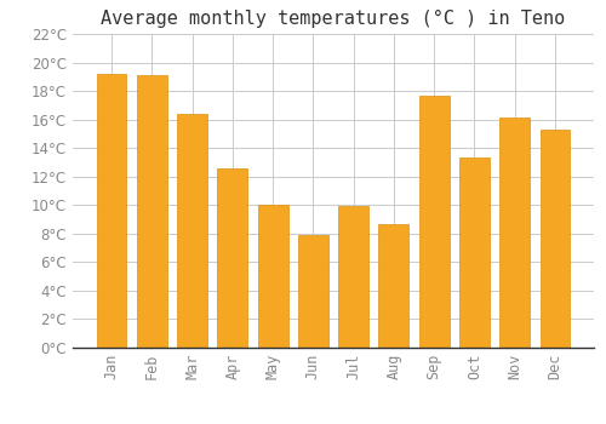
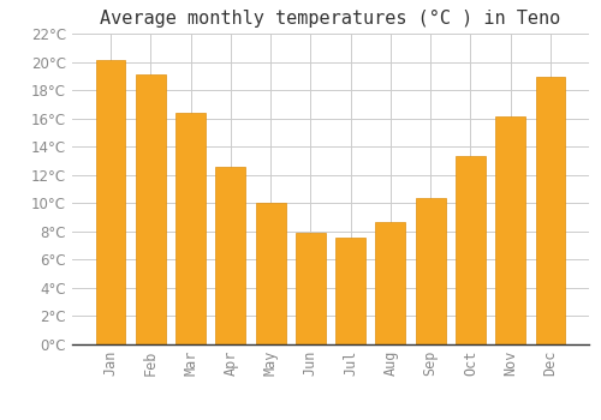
Jan: 19.2°C -> 20.1°C
Jul: 9.9°C -> 7.6°C
Sep: 17.7°C -> 10.4°C
Dec: 15.3°C -> 18.9°C
